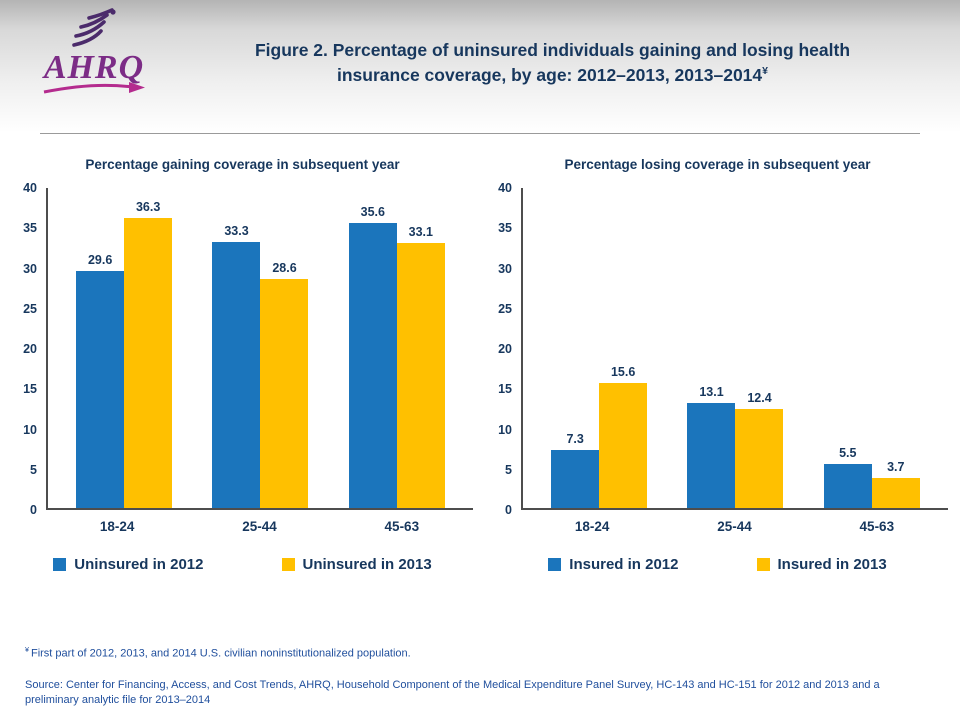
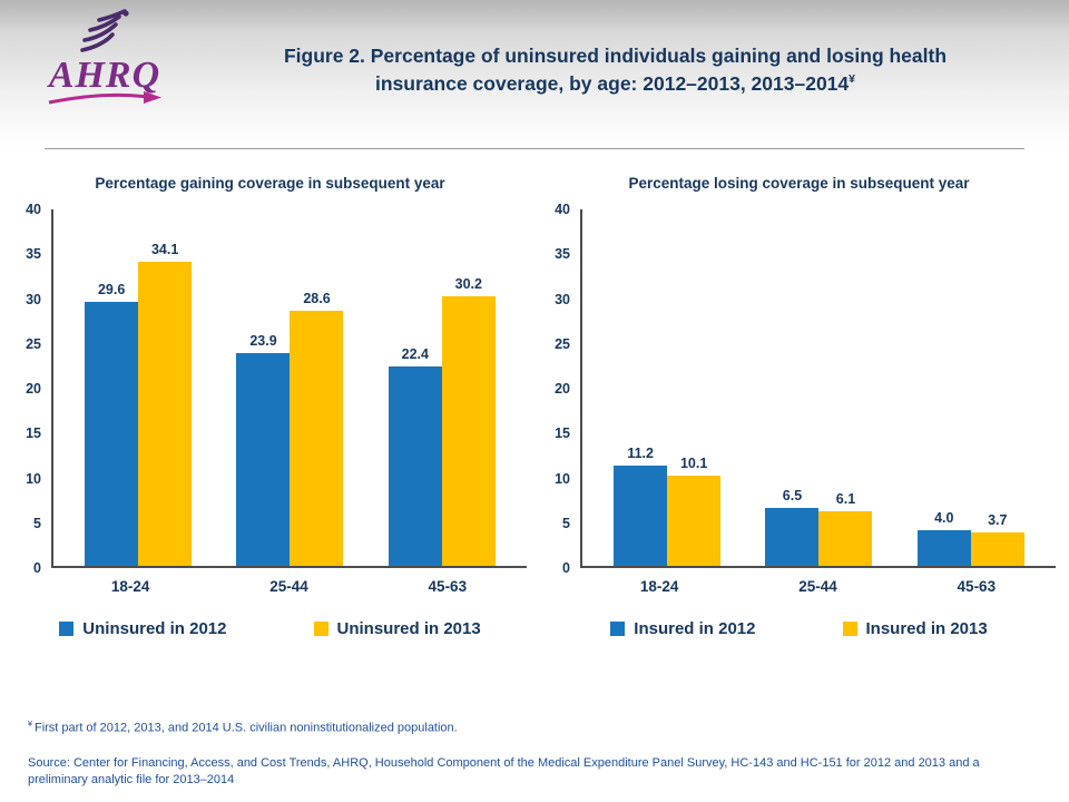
Percentage gaining coverage in subsequent year/Uninsured in 2013/18-24: 36.3 -> 34.1
Percentage gaining coverage in subsequent year/Uninsured in 2012/25-44: 33.3 -> 23.9
Percentage gaining coverage in subsequent year/Uninsured in 2012/45-63: 35.6 -> 22.4
Percentage gaining coverage in subsequent year/Uninsured in 2013/45-63: 33.1 -> 30.2
Percentage losing coverage in subsequent year/Insured in 2012/18-24: 7.3 -> 11.2
Percentage losing coverage in subsequent year/Insured in 2013/18-24: 15.6 -> 10.1
Percentage losing coverage in subsequent year/Insured in 2012/25-44: 13.1 -> 6.5
Percentage losing coverage in subsequent year/Insured in 2013/25-44: 12.4 -> 6.1
Percentage losing coverage in subsequent year/Insured in 2012/45-63: 5.5 -> 4.0
